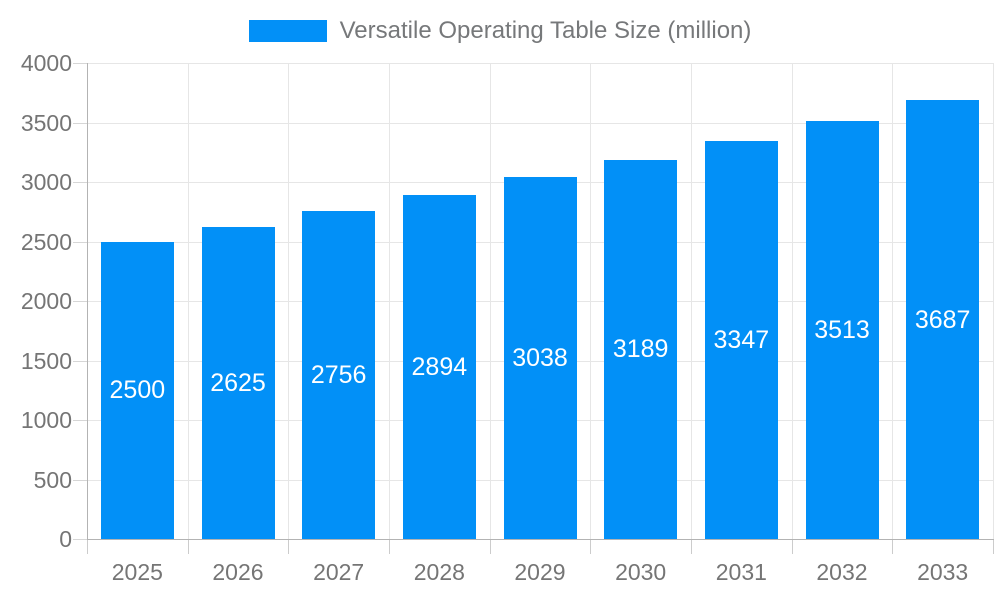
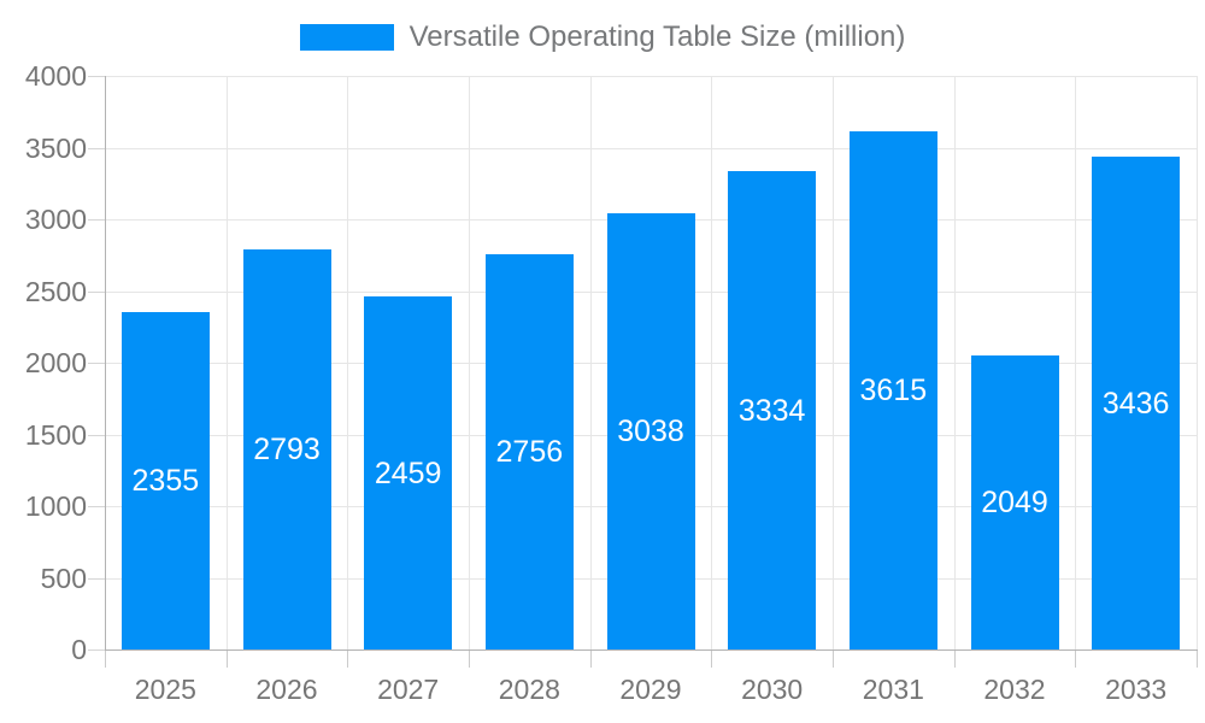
2025: 2500 -> 2355
2026: 2625 -> 2793
2027: 2756 -> 2459
2028: 2894 -> 2756
2030: 3189 -> 3334
2031: 3347 -> 3615
2032: 3513 -> 2049
2033: 3687 -> 3436
